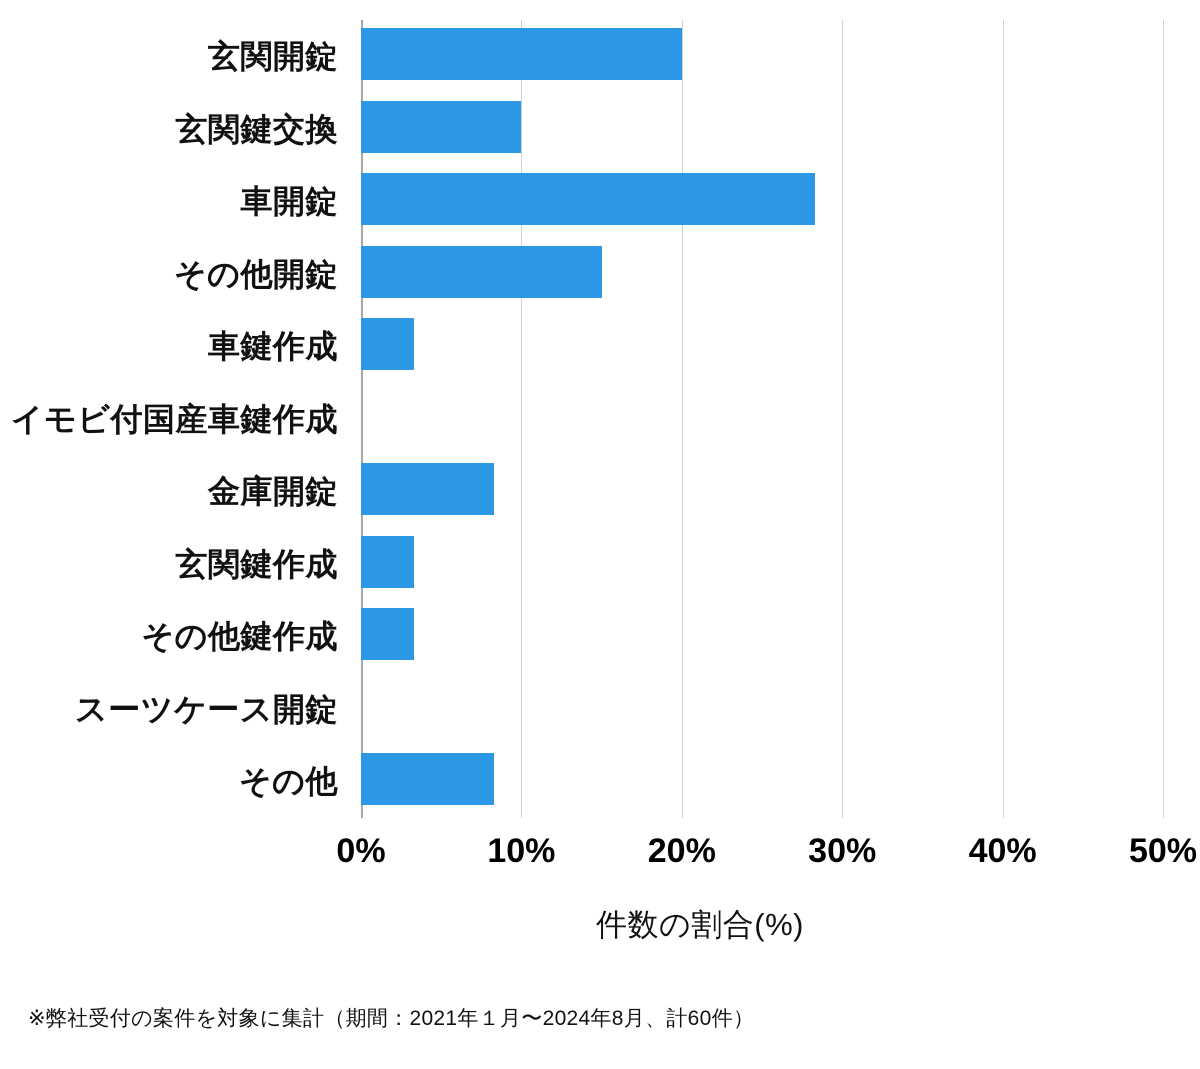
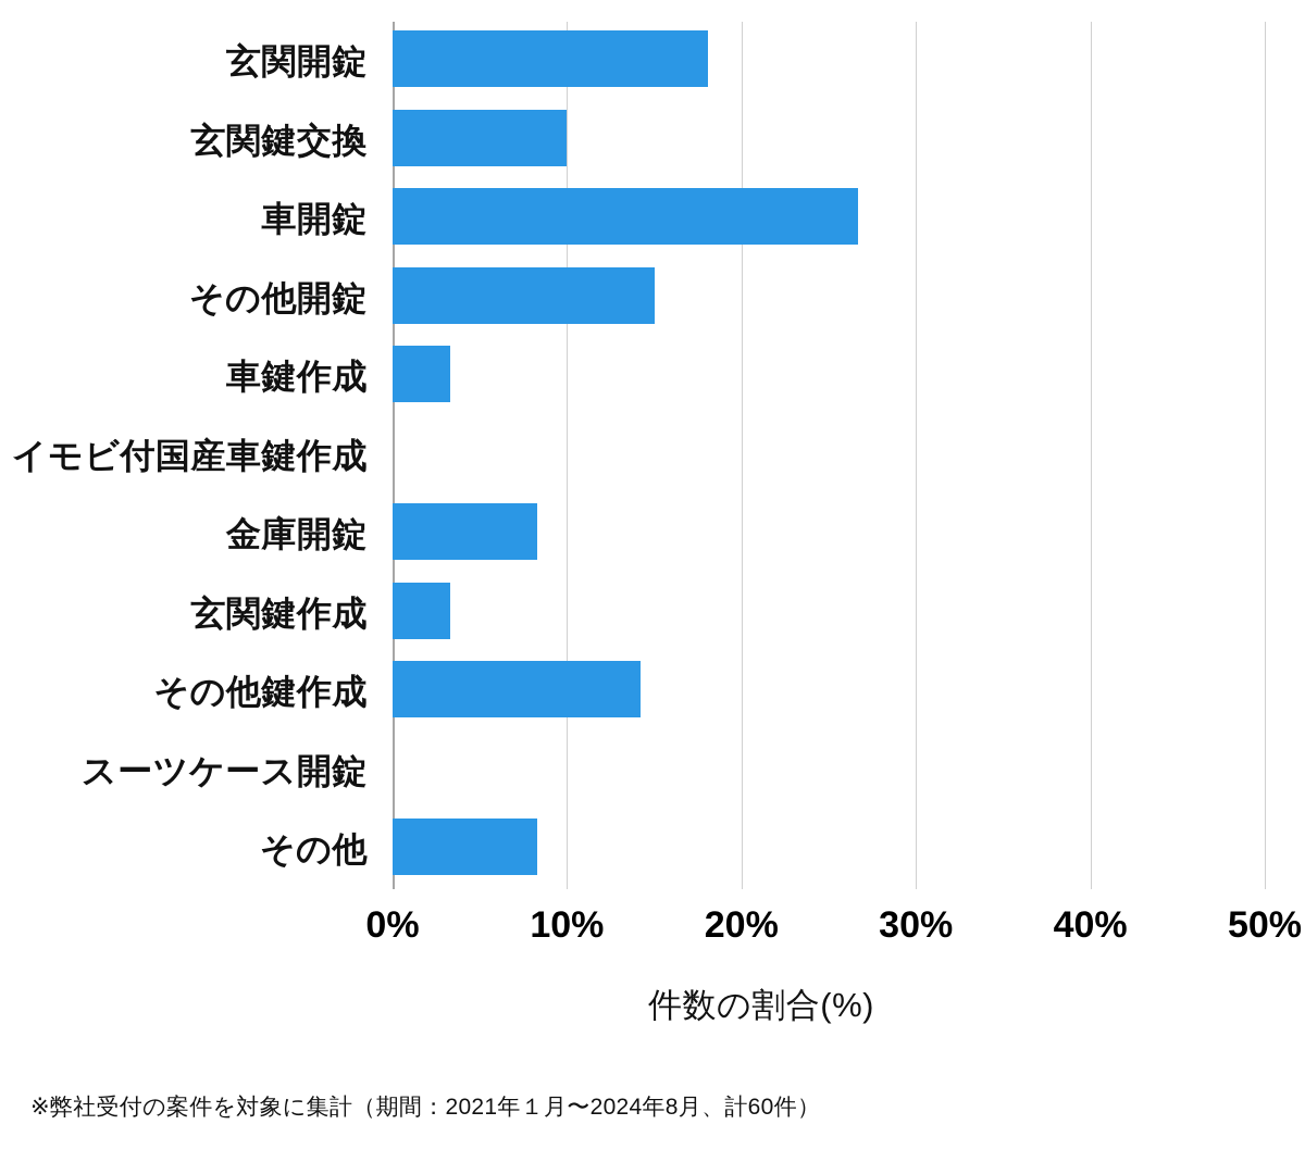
玄関開錠: 20.0% -> 18.1%
車開錠: 28.3% -> 26.7%
その他鍵作成: 3.3% -> 14.2%
